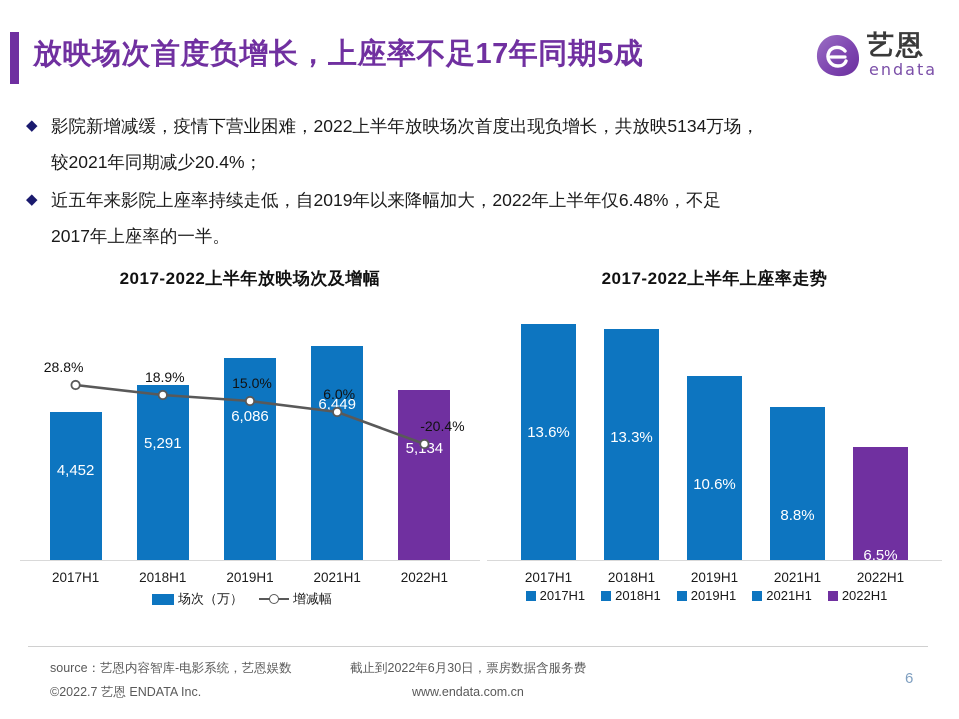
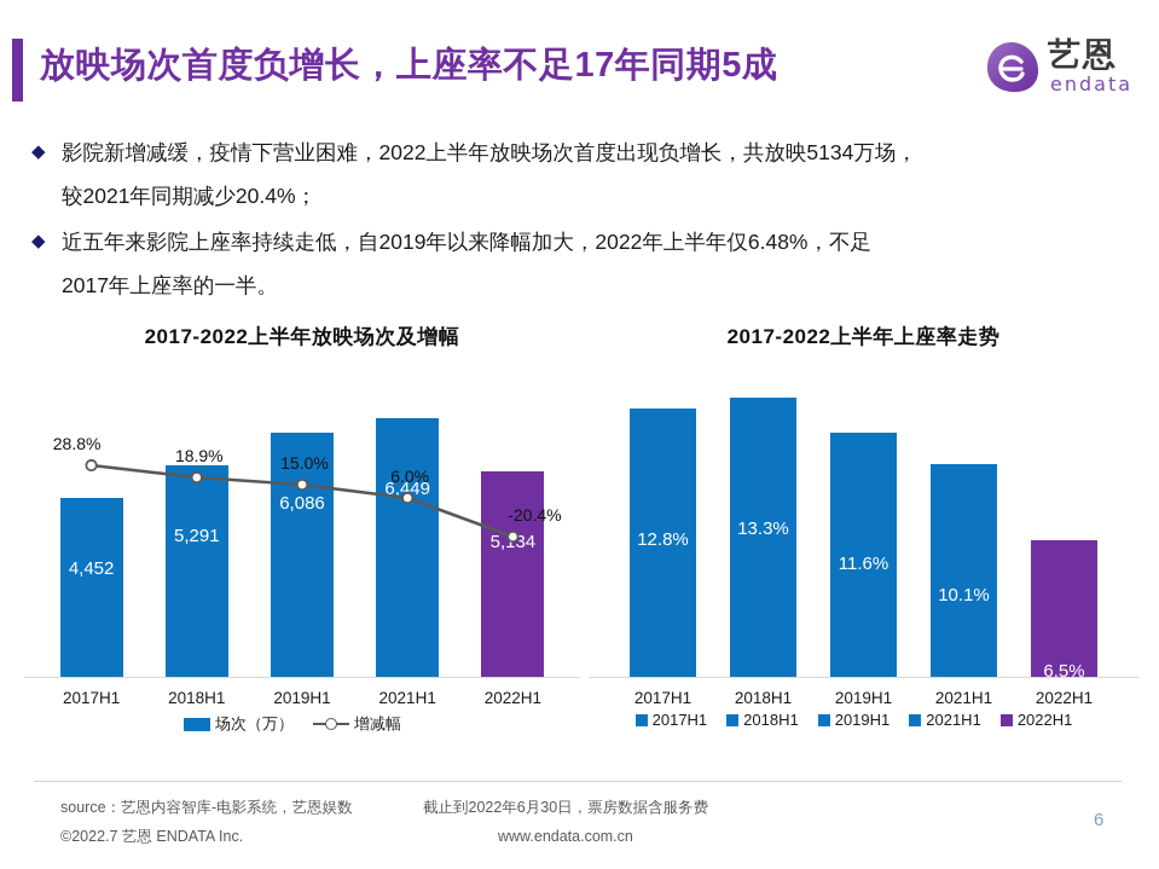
2017-2022上半年上座率走势/2017H1: 13.6% -> 12.8%
2017-2022上半年上座率走势/2019H1: 10.6% -> 11.6%
2017-2022上半年上座率走势/2021H1: 8.8% -> 10.1%
